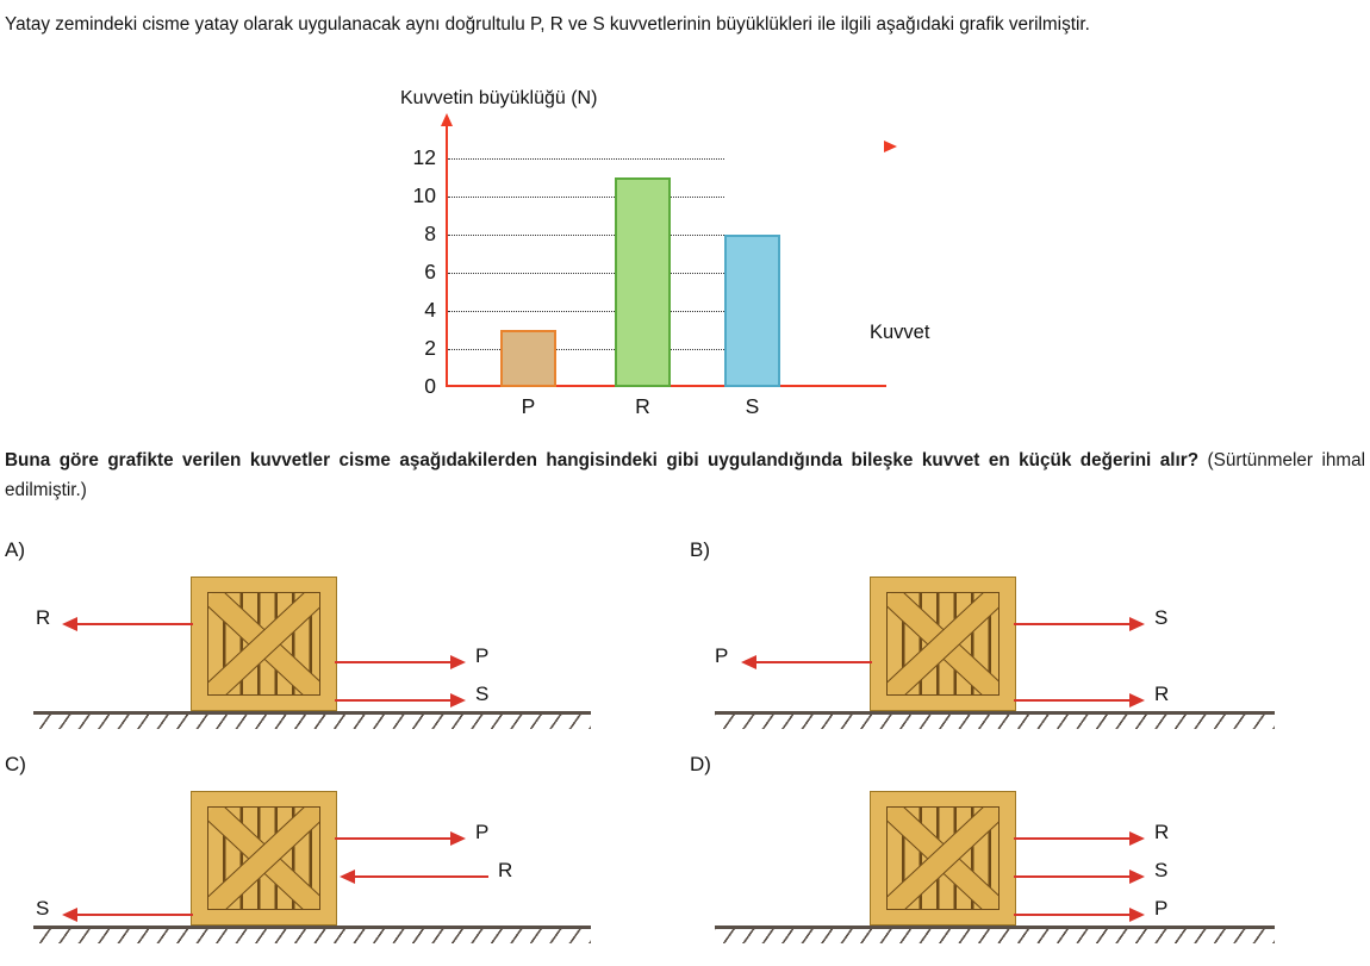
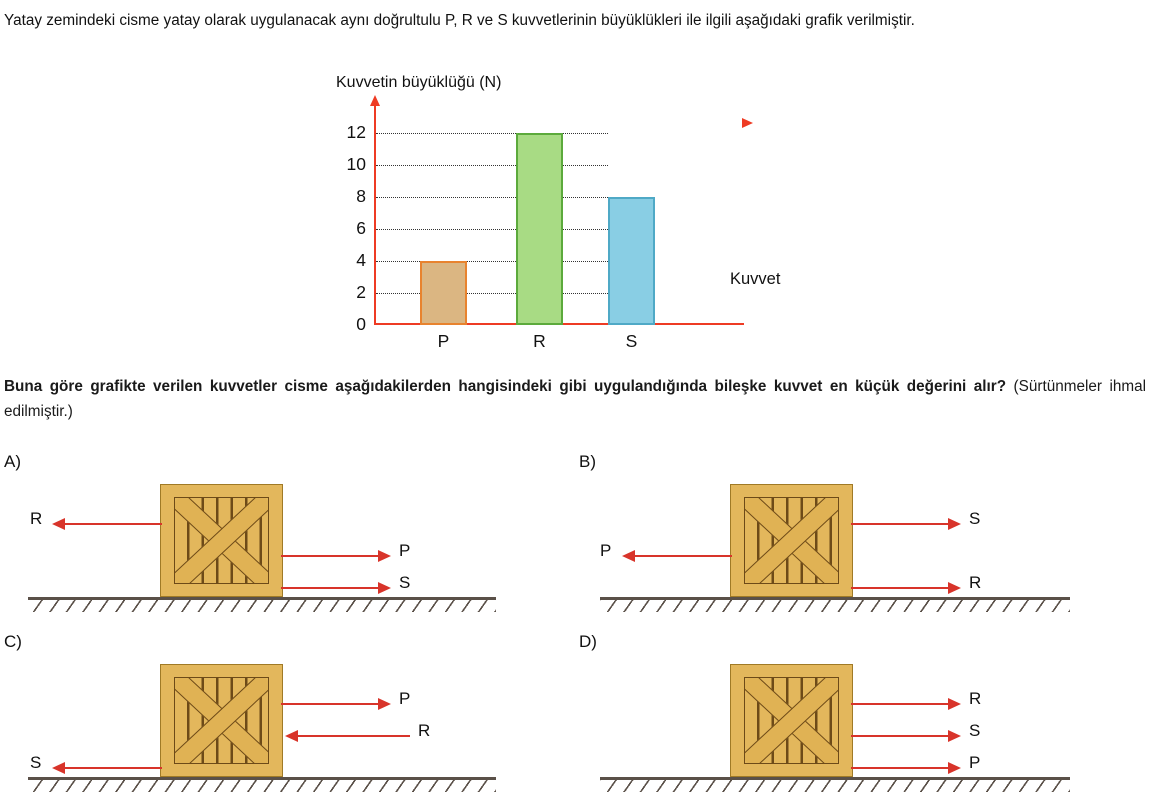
P: 3 -> 4
R: 11 -> 12
